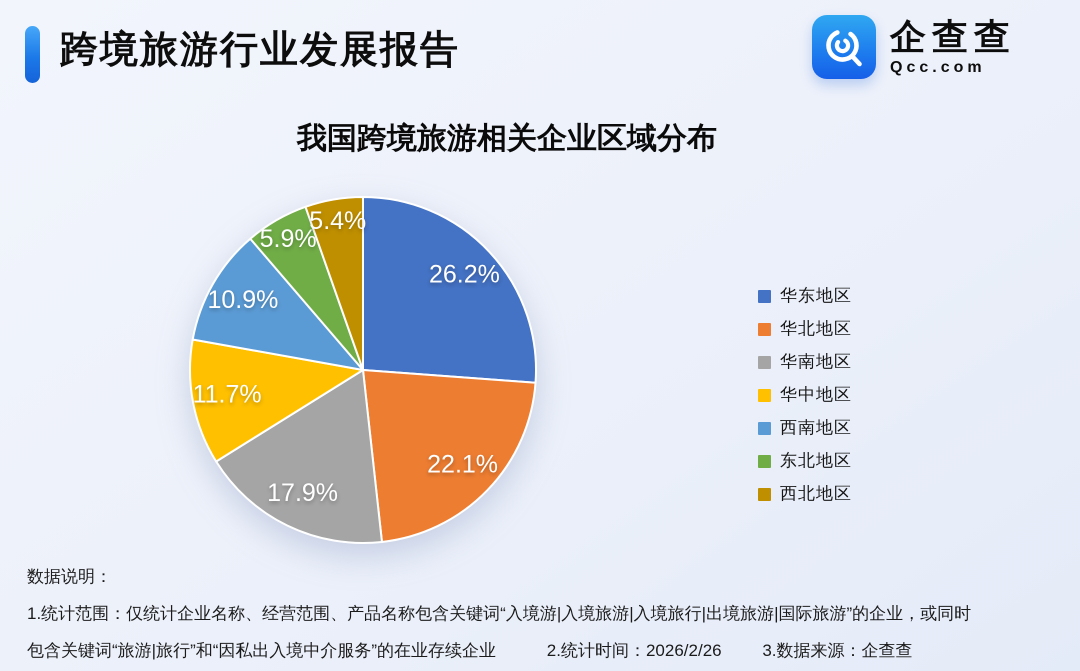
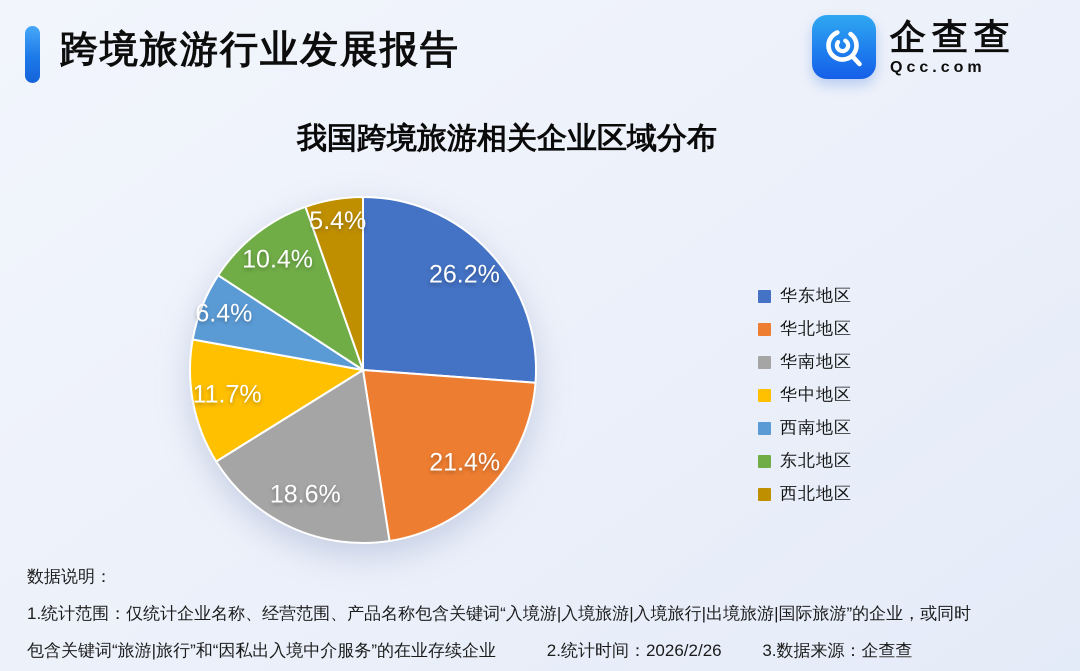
华北地区: 22.1% -> 21.4%
华南地区: 17.9% -> 18.6%
西南地区: 10.9% -> 6.4%
东北地区: 5.9% -> 10.4%
